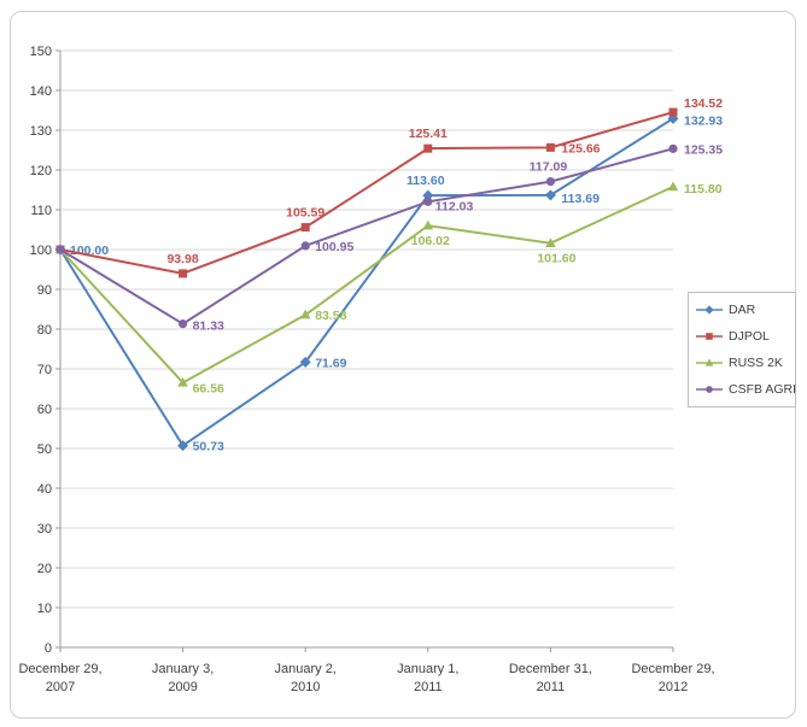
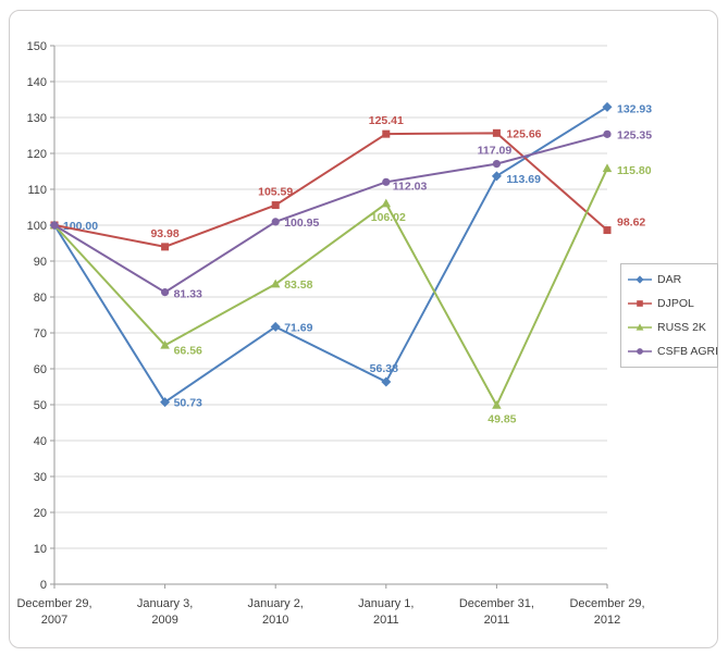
DAR/January 1, 2011: 113.60 -> 56.38
RUSS 2K/December 31, 2011: 101.60 -> 49.85
DJPOL/December 29, 2012: 134.52 -> 98.62
